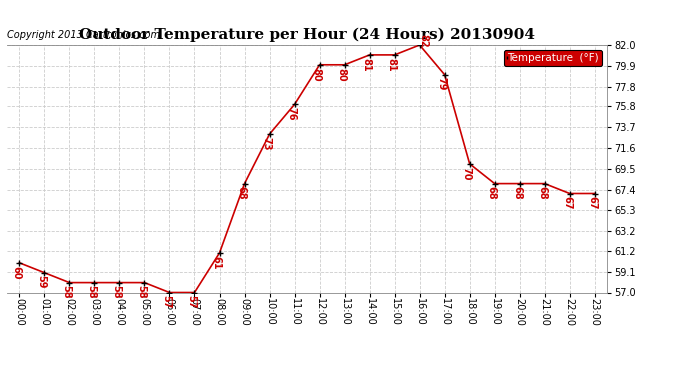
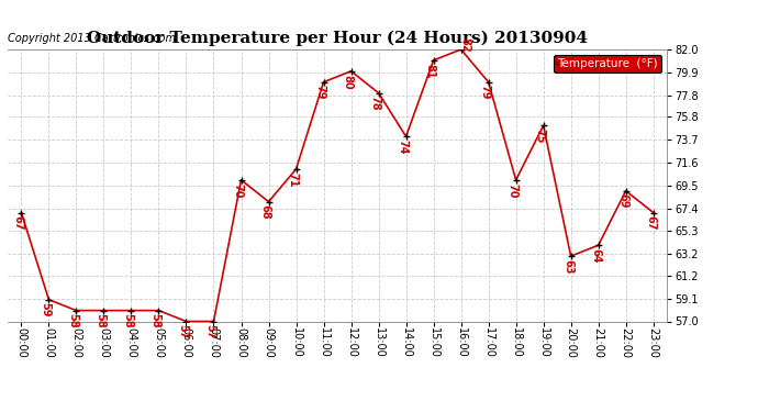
00:00: 60 -> 67
08:00: 61 -> 70
10:00: 73 -> 71
11:00: 76 -> 79
13:00: 80 -> 78
14:00: 81 -> 74
19:00: 68 -> 75
20:00: 68 -> 63
21:00: 68 -> 64
22:00: 67 -> 69
